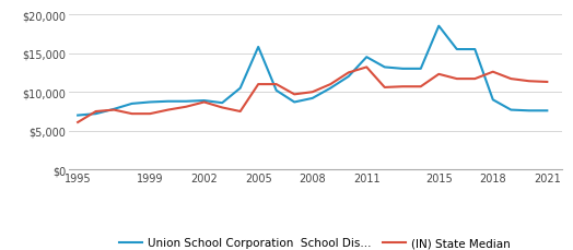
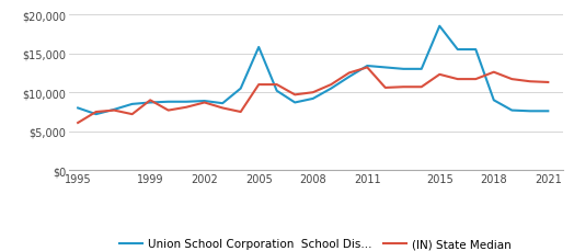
Union School Corporation School Dis.../1995: $7,000 -> $8,000
(IN) State Median/1999: $7,200 -> $9,000
Union School Corporation School Dis.../2011: $14,500 -> $13,400
